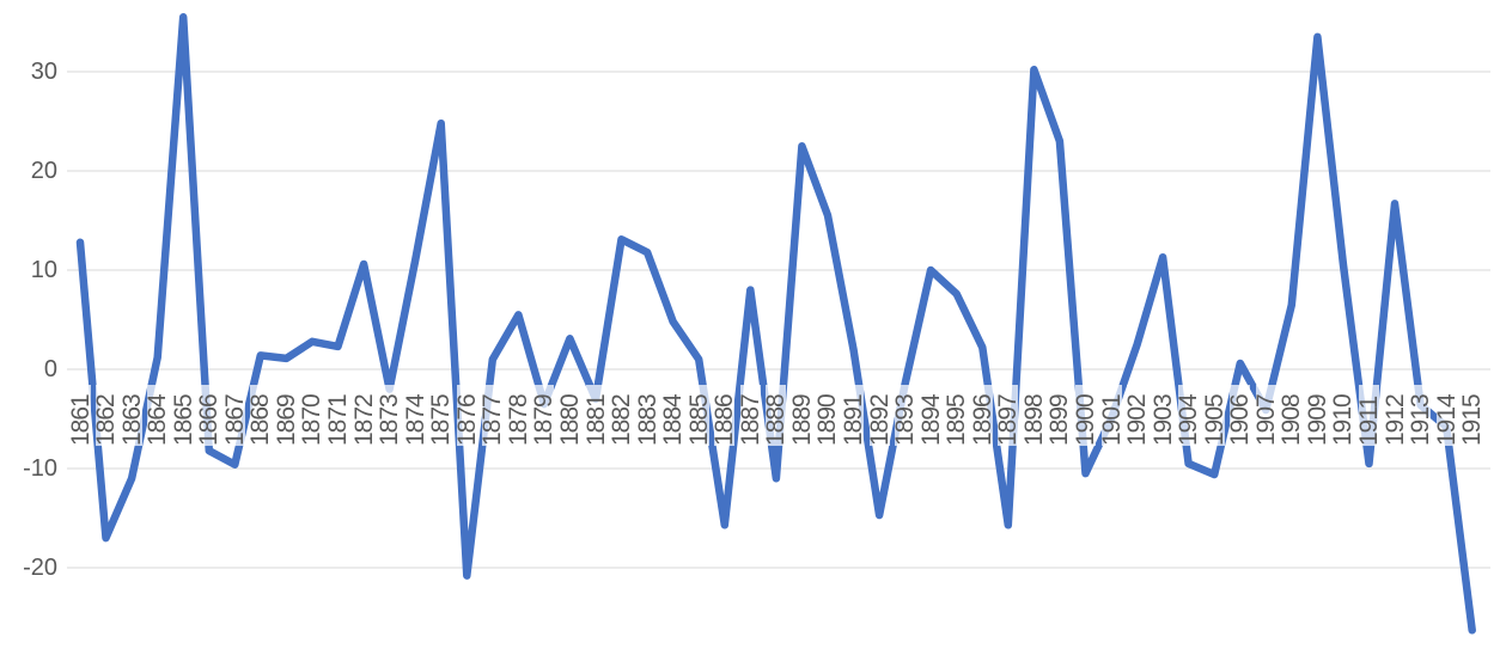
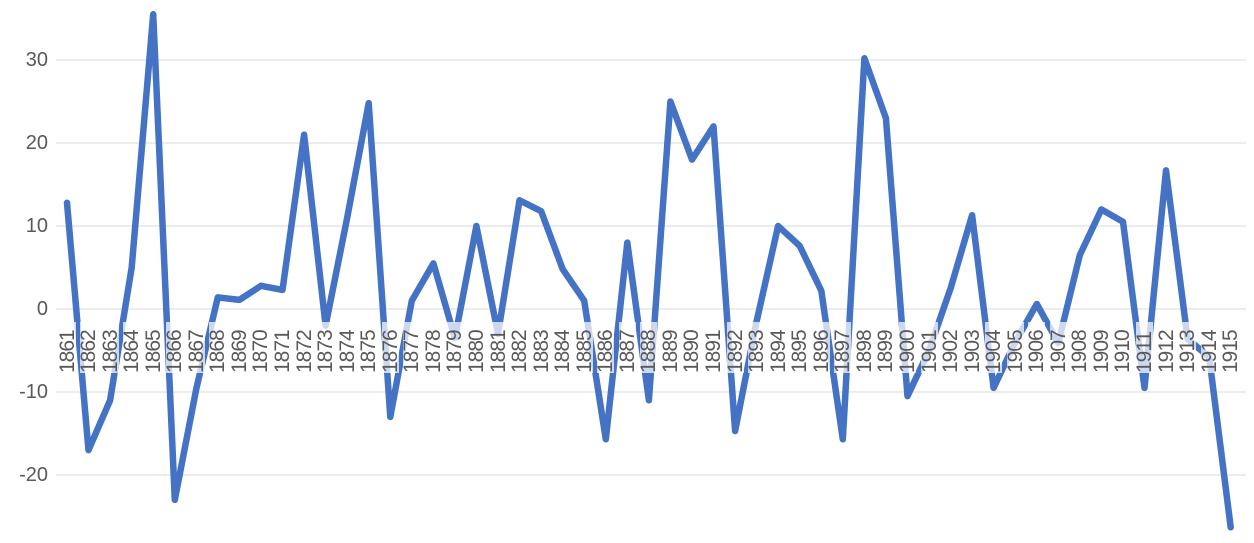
1864: 1 -> 5
1866: -8 -> -23
1872: 11 -> 21
1876: -21 -> -13
1880: 3 -> 10
1889: 22 -> 25
1890: 16 -> 18
1891: 2 -> 22
1905: -11 -> -4
1909: 34 -> 12
